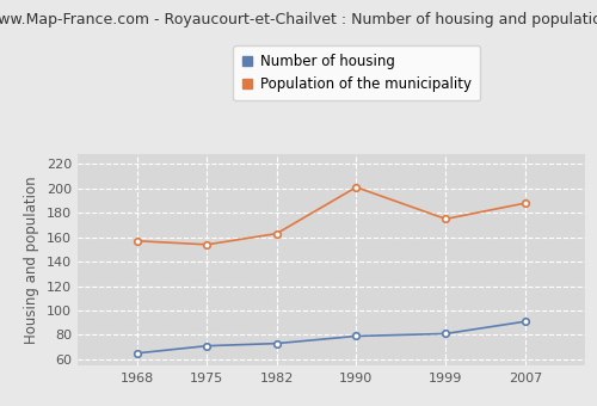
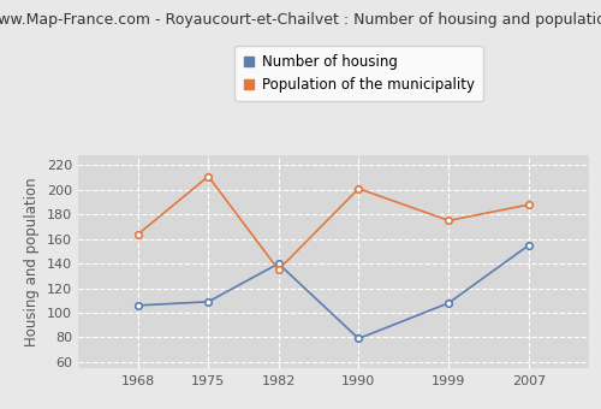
Number of housing/1968: 65 -> 106
Population of the municipality/1968: 157 -> 164
Number of housing/1975: 71 -> 109
Population of the municipality/1975: 154 -> 211
Number of housing/1982: 73 -> 140
Population of the municipality/1982: 163 -> 135
Number of housing/1999: 81 -> 108
Number of housing/2007: 91 -> 155
